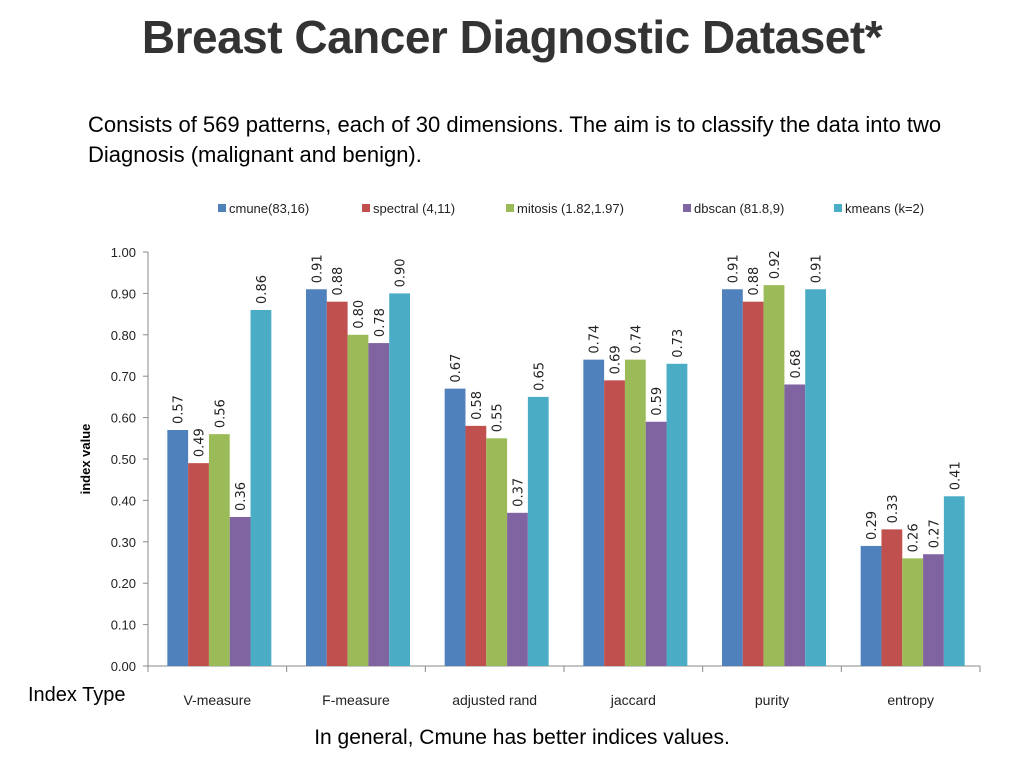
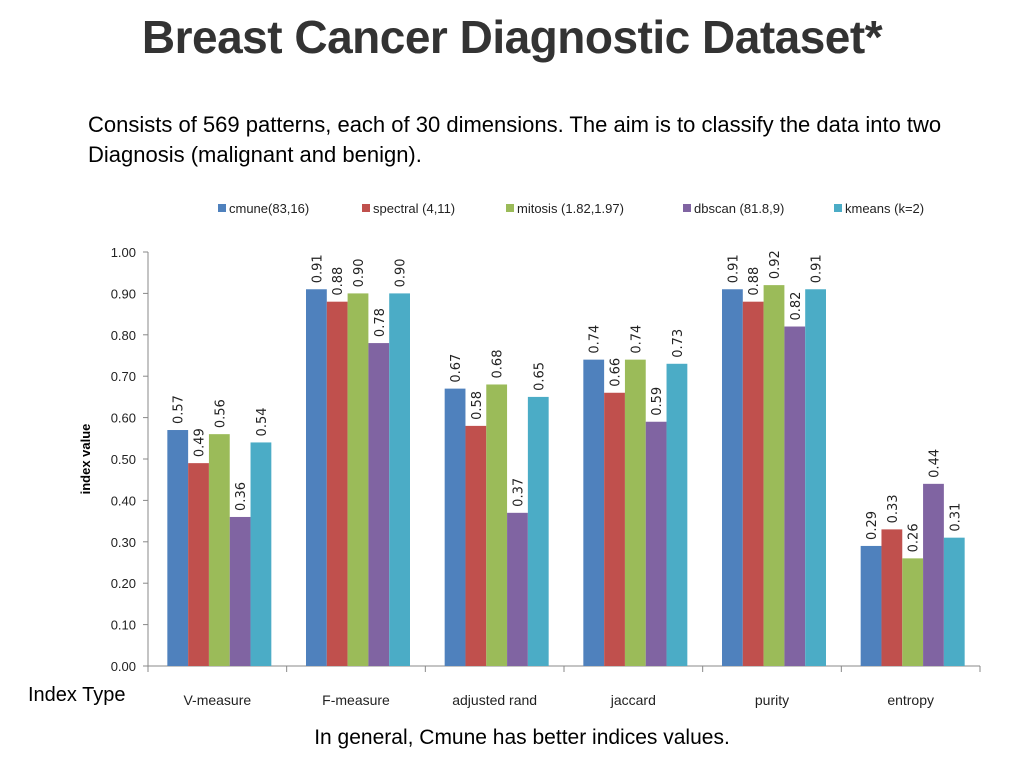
kmeans (k=2)/V-measure: 0.86 -> 0.54
mitosis (1.82,1.97)/F-measure: 0.80 -> 0.90
mitosis (1.82,1.97)/adjusted rand: 0.55 -> 0.68
spectral (4,11)/jaccard: 0.69 -> 0.66
dbscan (81.8,9)/purity: 0.68 -> 0.82
dbscan (81.8,9)/entropy: 0.27 -> 0.44
kmeans (k=2)/entropy: 0.41 -> 0.31
